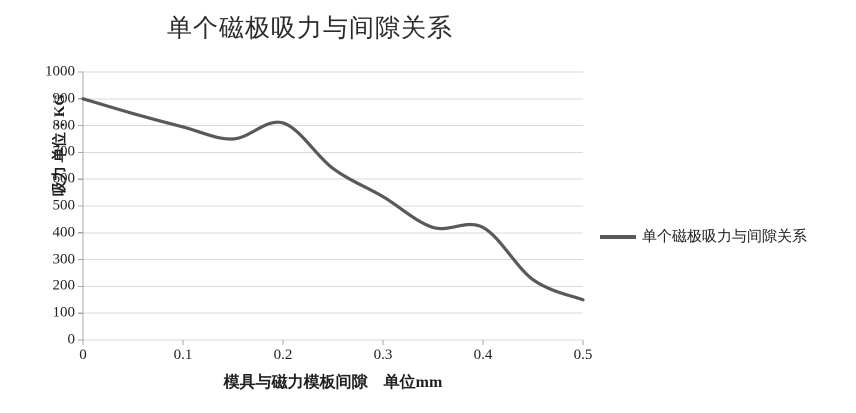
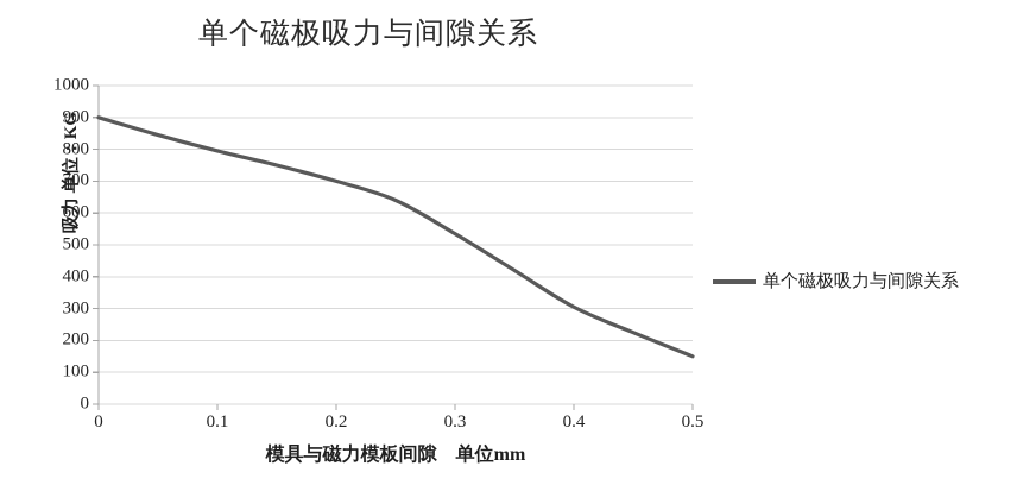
0.2: 810 -> 700
0.4: 420 -> 300
